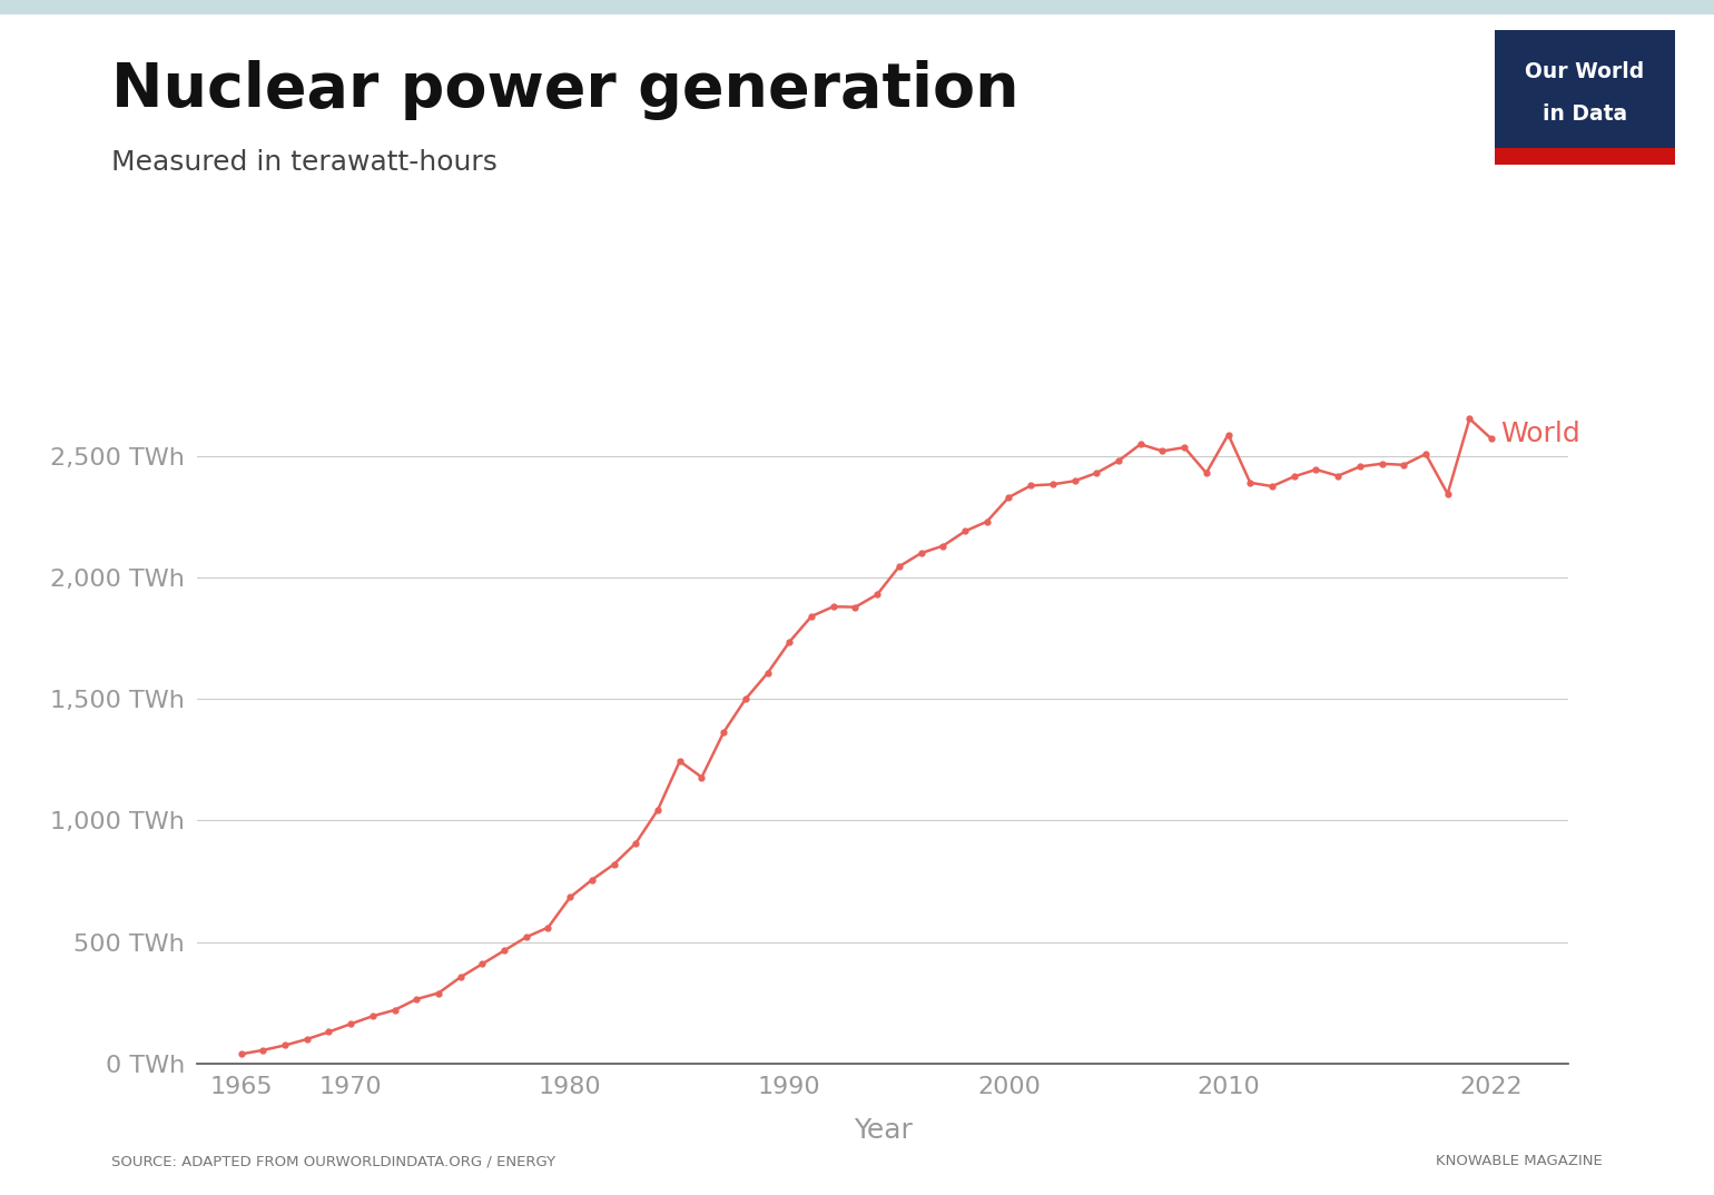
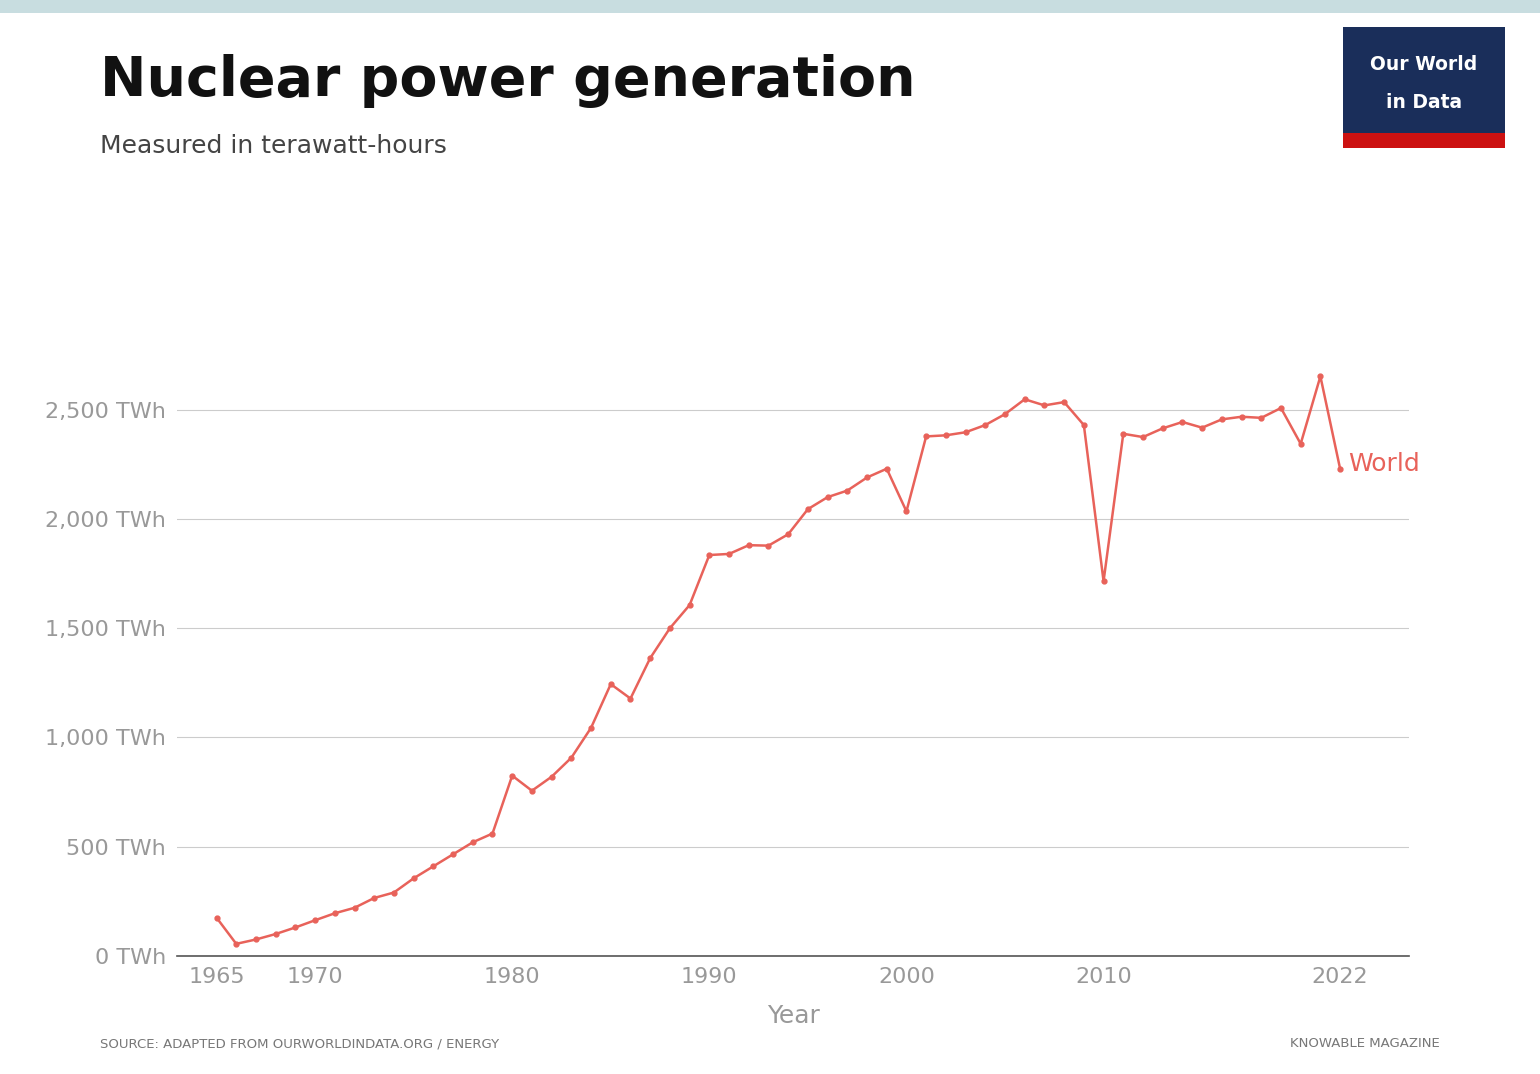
1965: 39 TWh -> 175 TWh
1980: 684 TWh -> 825 TWh
1990: 1,735 TWh -> 1,835 TWh
2000: 2,330 TWh -> 2,035 TWh
2010: 2,588 TWh -> 1,715 TWh
2022: 2,570 TWh -> 2,230 TWh
